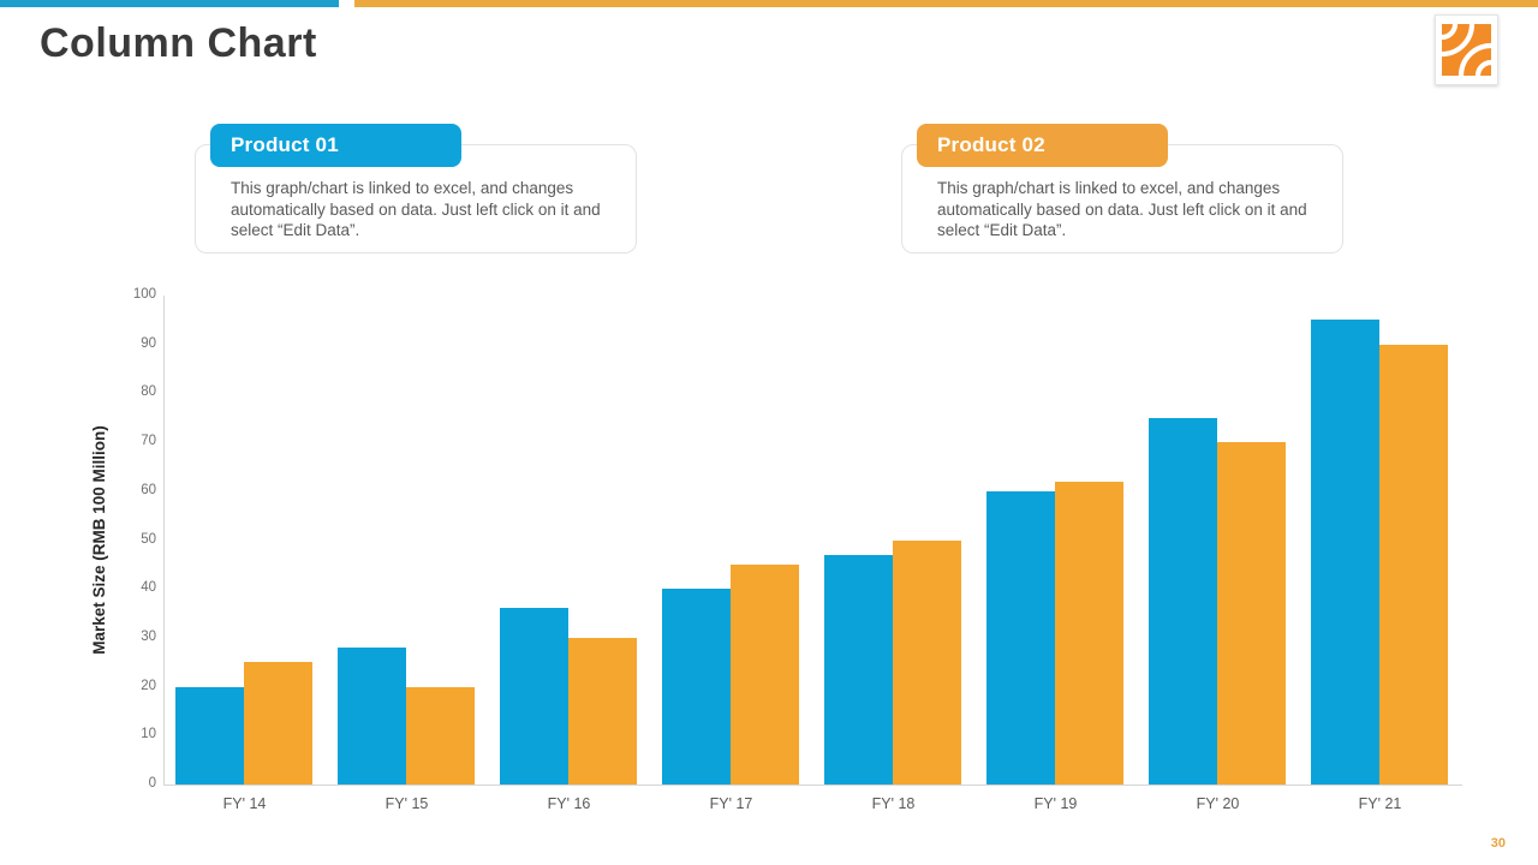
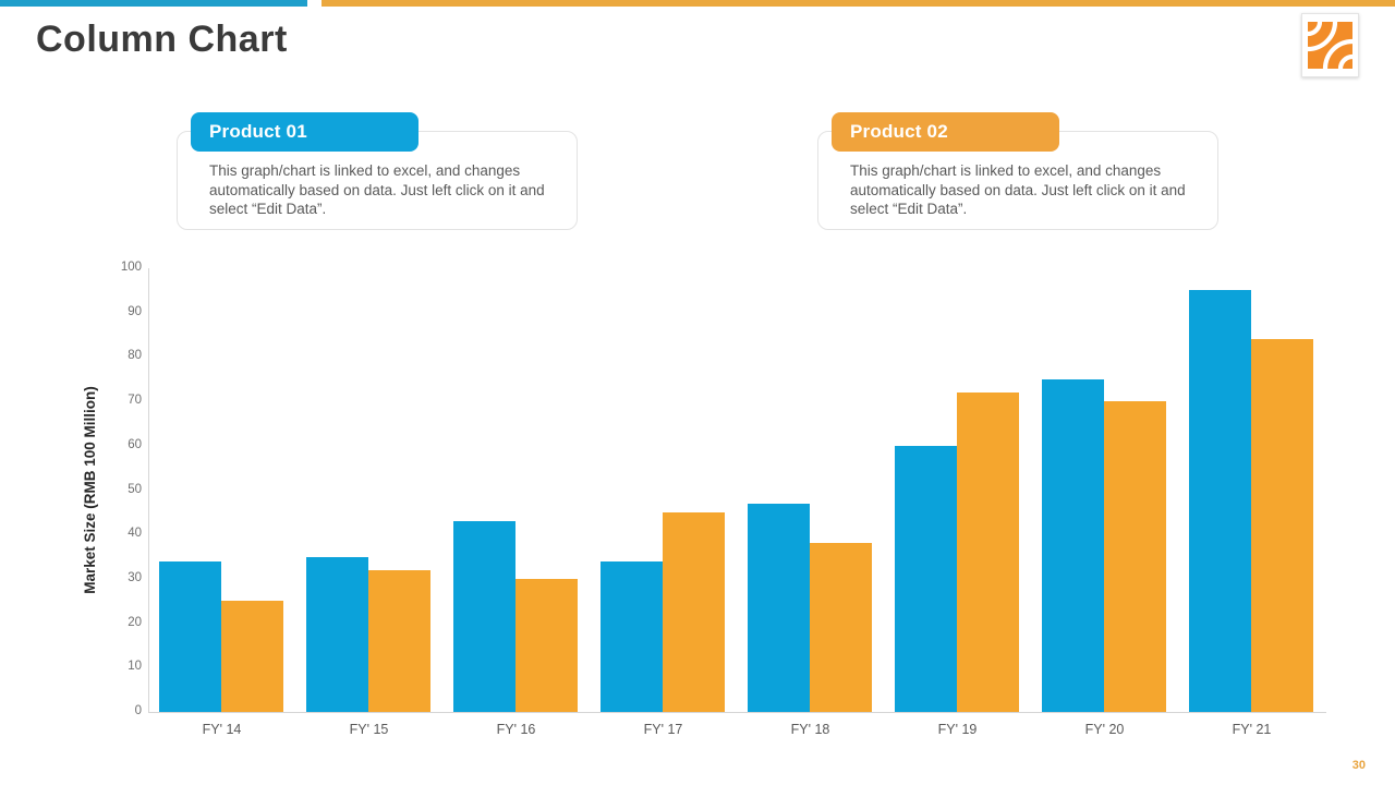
Product 01/FY' 14: 20 -> 34
Product 01/FY' 15: 28 -> 35
Product 02/FY' 15: 20 -> 32
Product 01/FY' 16: 36 -> 43
Product 01/FY' 17: 40 -> 34
Product 02/FY' 18: 50 -> 38
Product 02/FY' 19: 62 -> 72
Product 02/FY' 21: 90 -> 84
